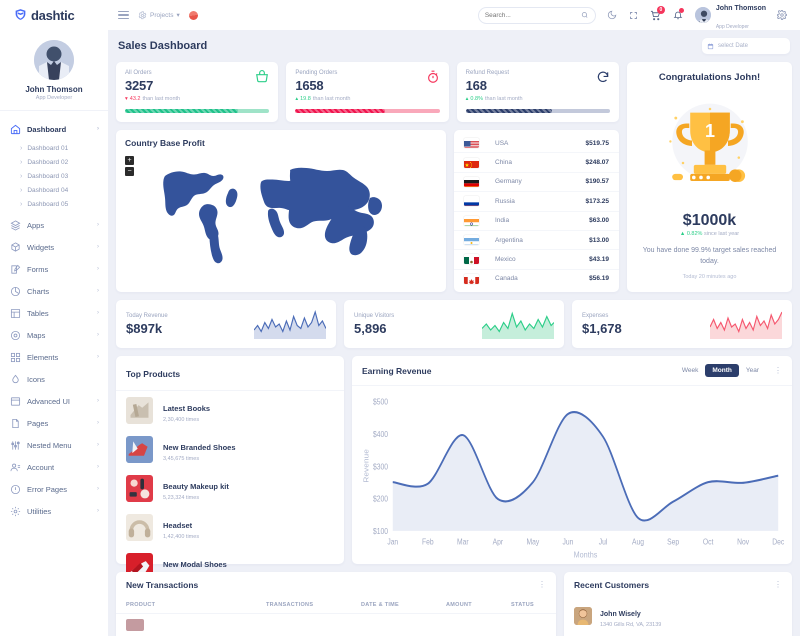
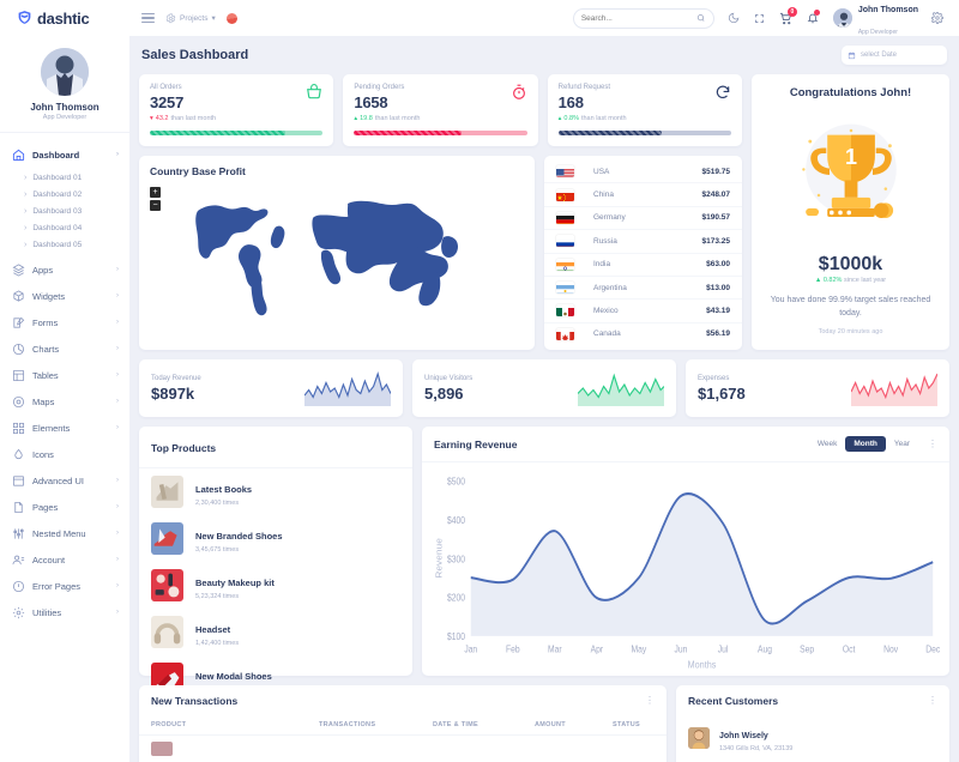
Mar: $400 -> $370
Dec: $270 -> $290
